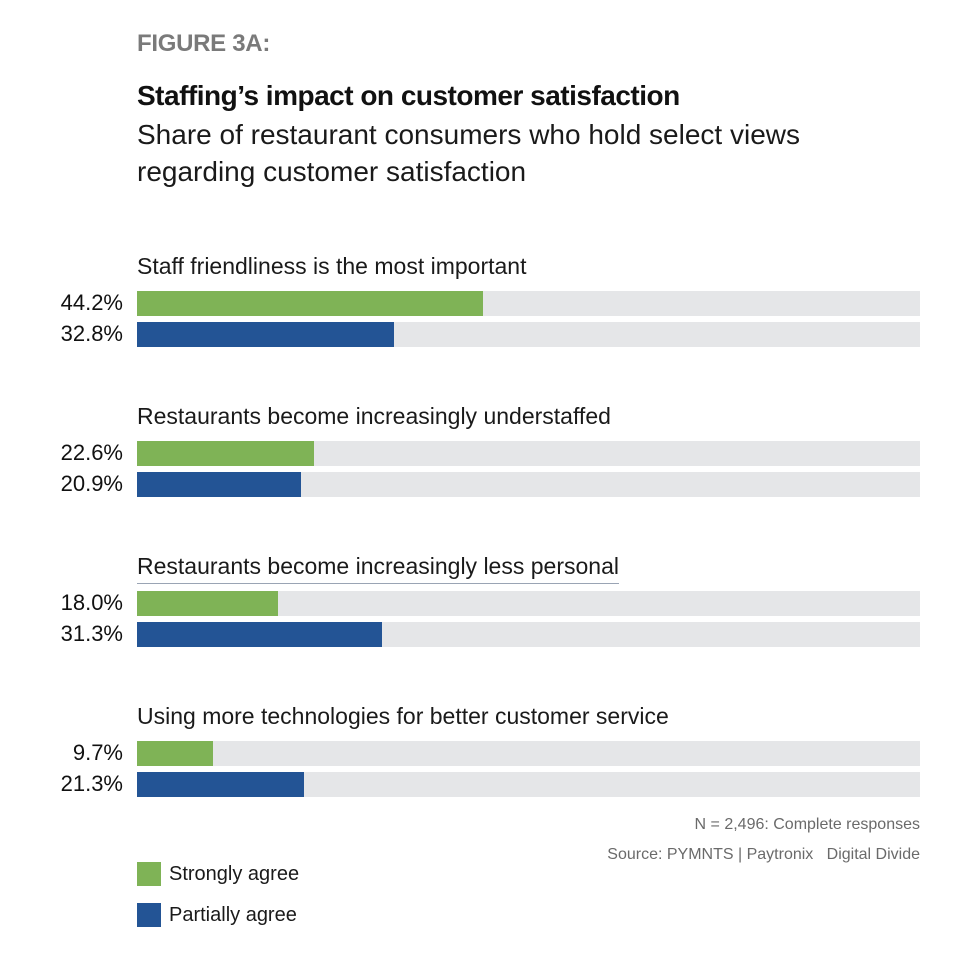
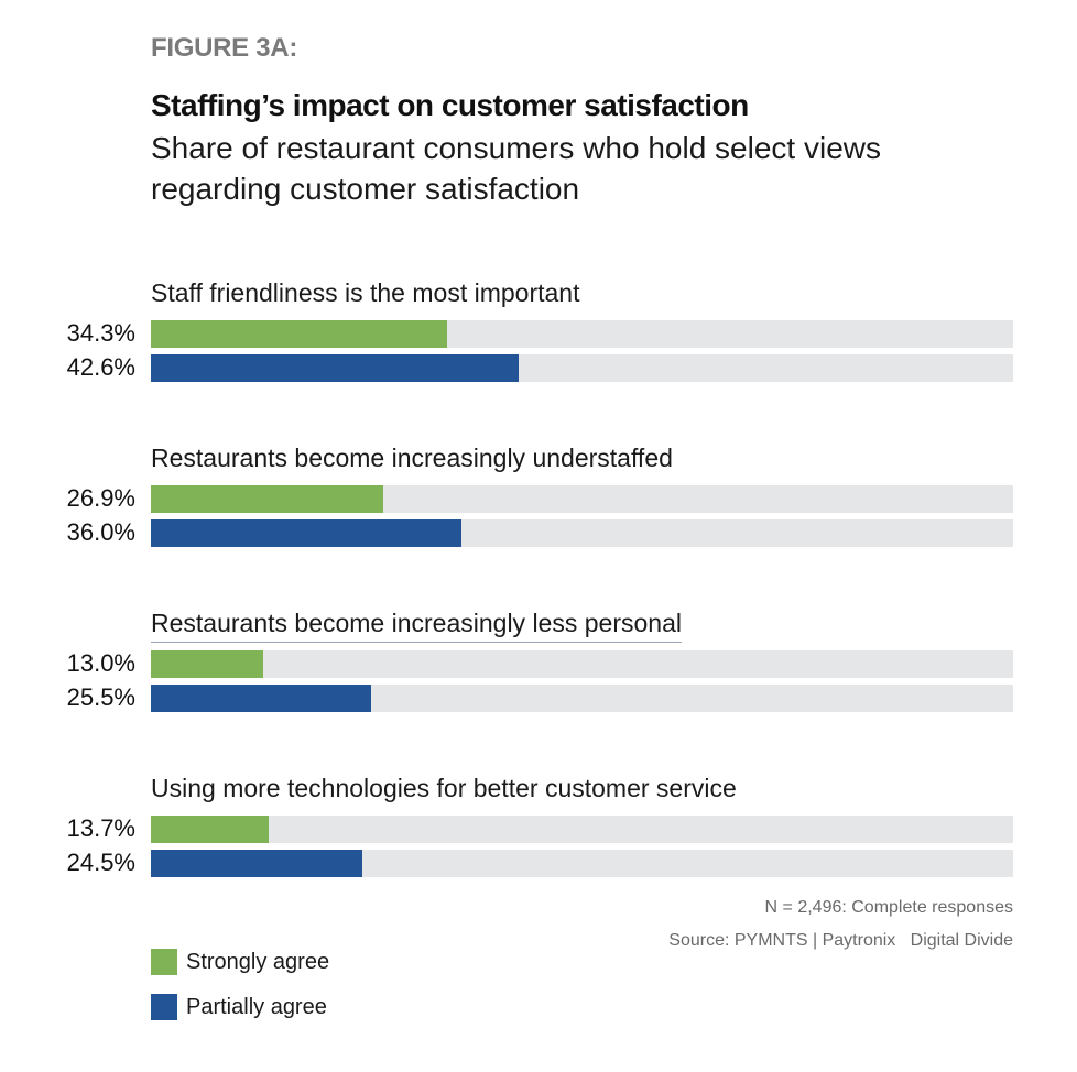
Strongly agree/Staff friendliness is the most important: 44.2% -> 34.3%
Partially agree/Staff friendliness is the most important: 32.8% -> 42.6%
Strongly agree/Restaurants become increasingly understaffed: 22.6% -> 26.9%
Partially agree/Restaurants become increasingly understaffed: 20.9% -> 36.0%
Strongly agree/Restaurants become increasingly less personal: 18.0% -> 13.0%
Partially agree/Restaurants become increasingly less personal: 31.3% -> 25.5%
Strongly agree/Using more technologies for better customer service: 9.7% -> 13.7%
Partially agree/Using more technologies for better customer service: 21.3% -> 24.5%
